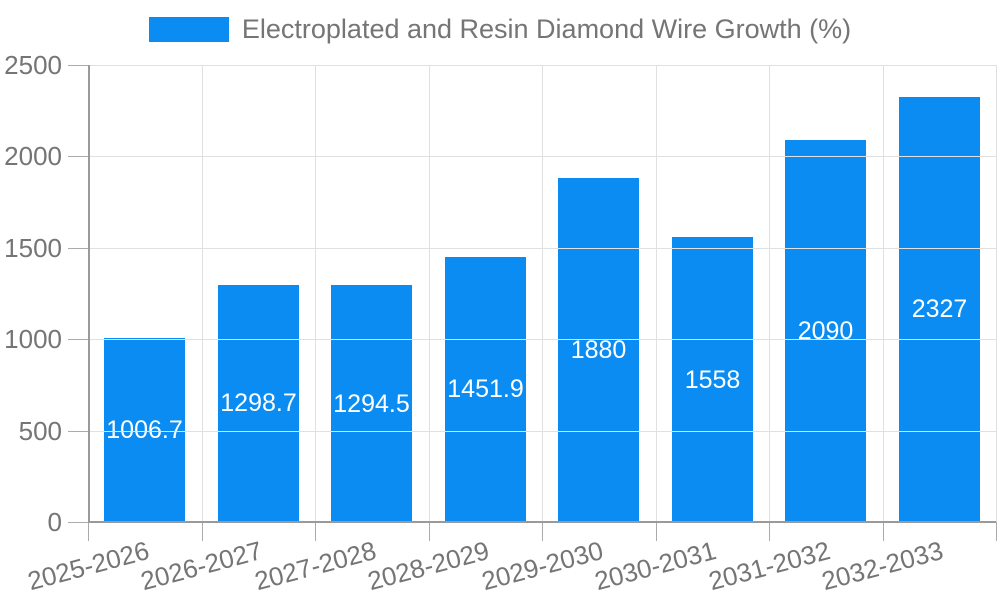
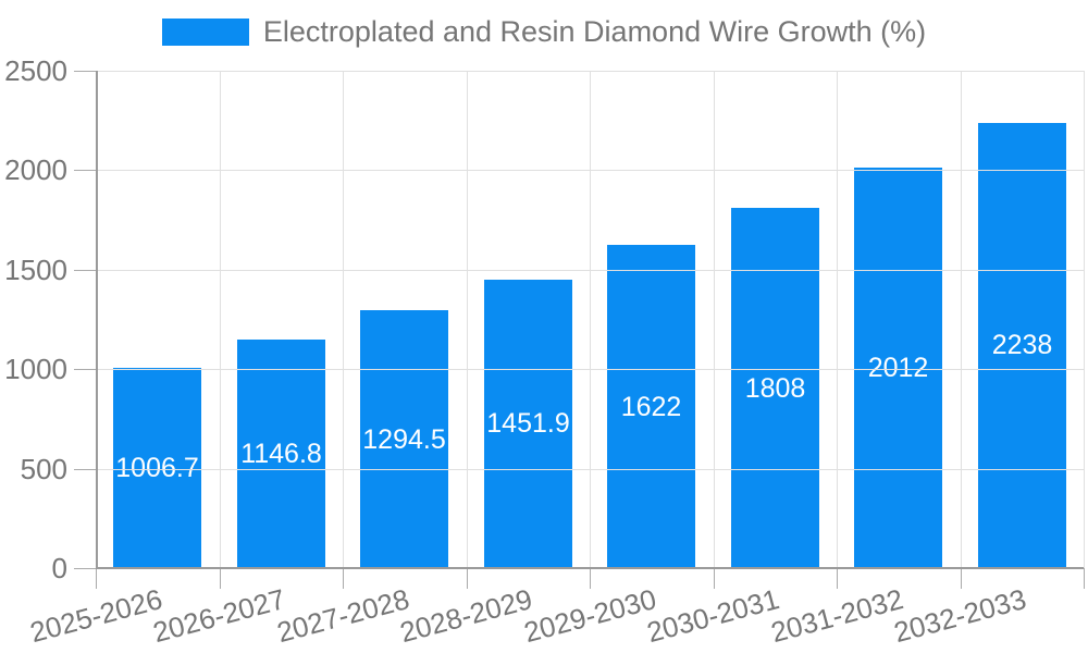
2026-2027: 1298.7 -> 1146.8
2029-2030: 1880 -> 1622
2030-2031: 1558 -> 1808
2031-2032: 2090 -> 2012
2032-2033: 2327 -> 2238
